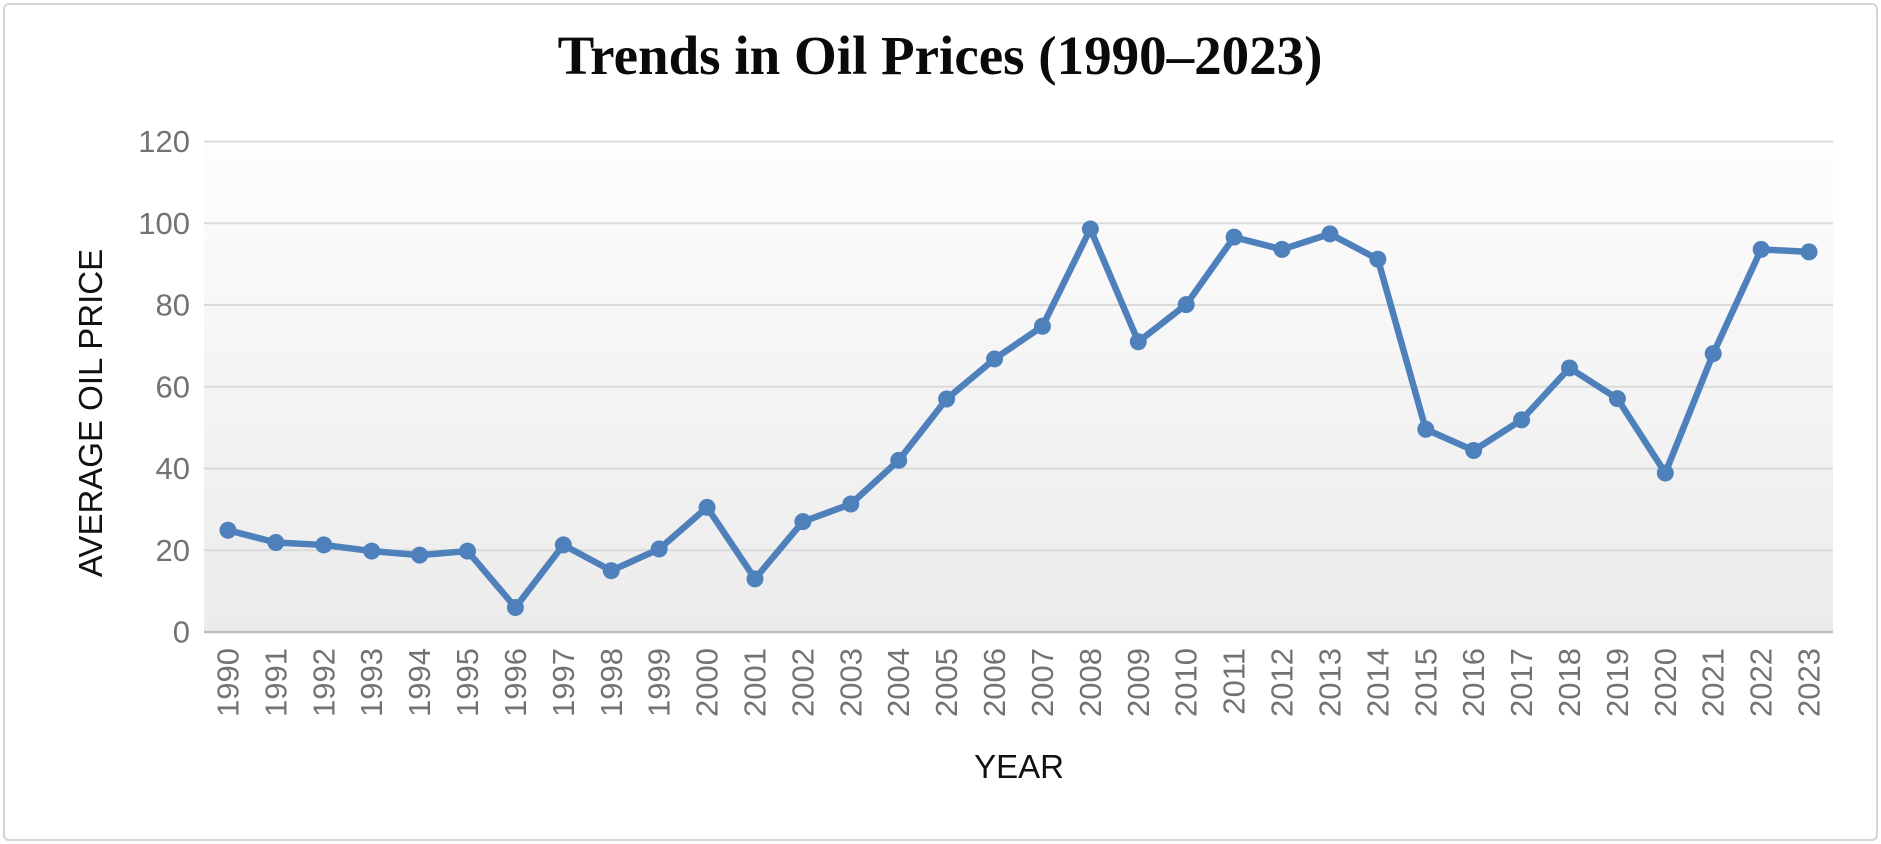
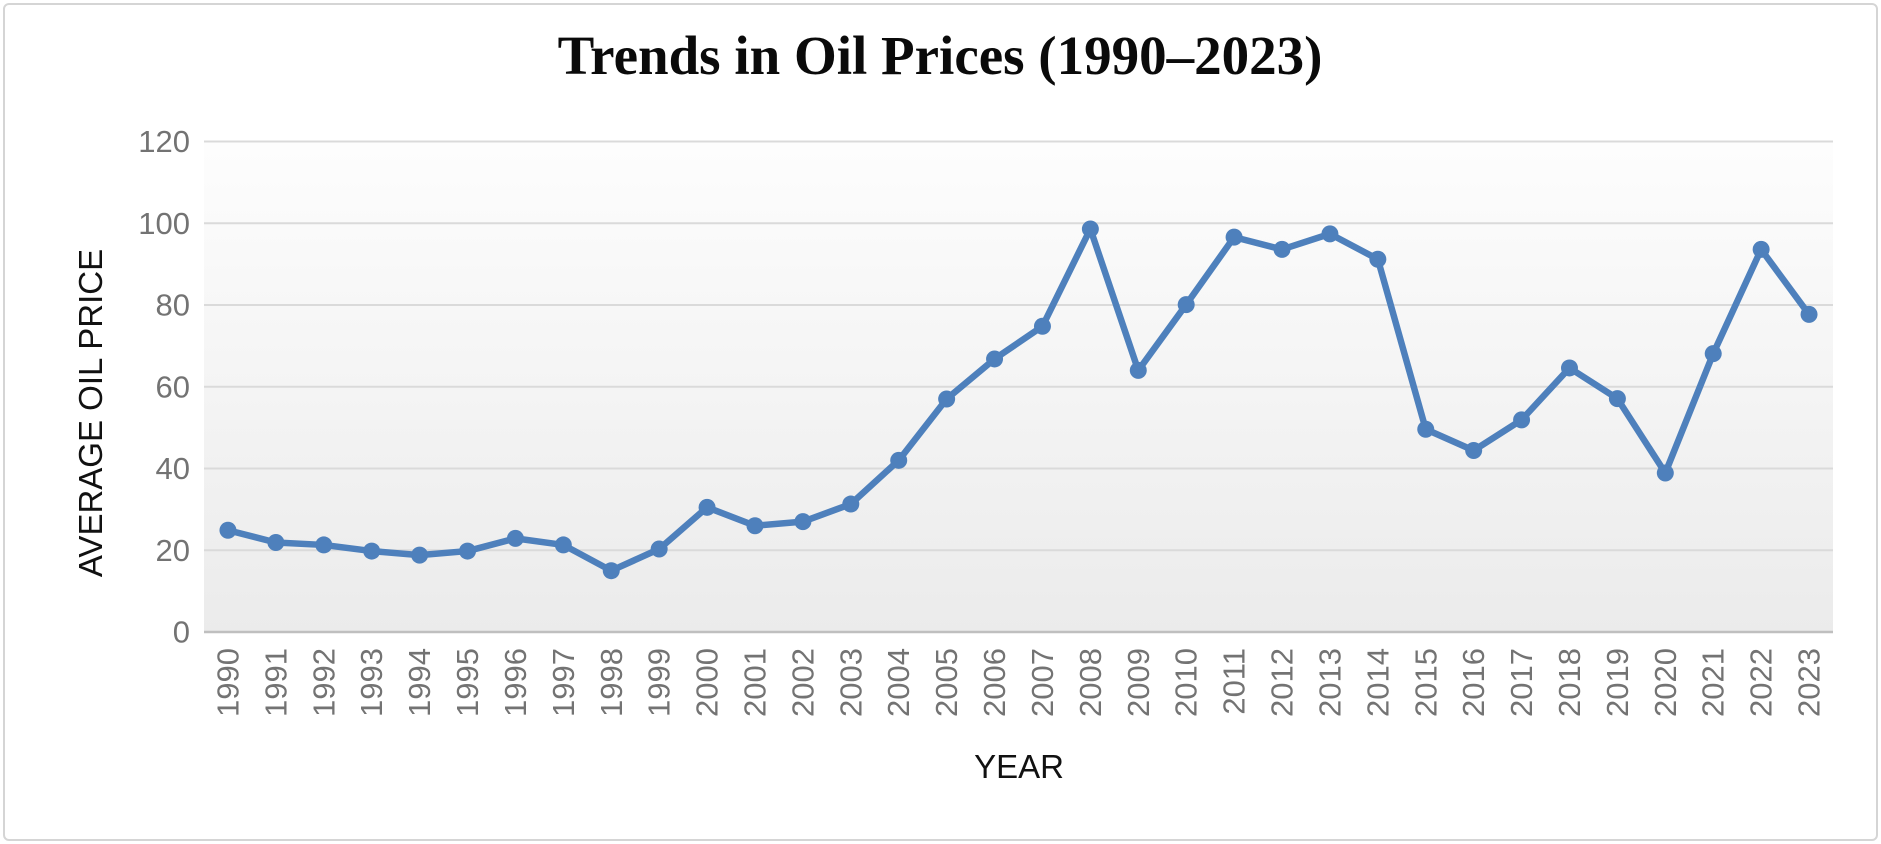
1996: 6 -> 23
2001: 13 -> 26
2009: 71 -> 64
2023: 93 -> 78
